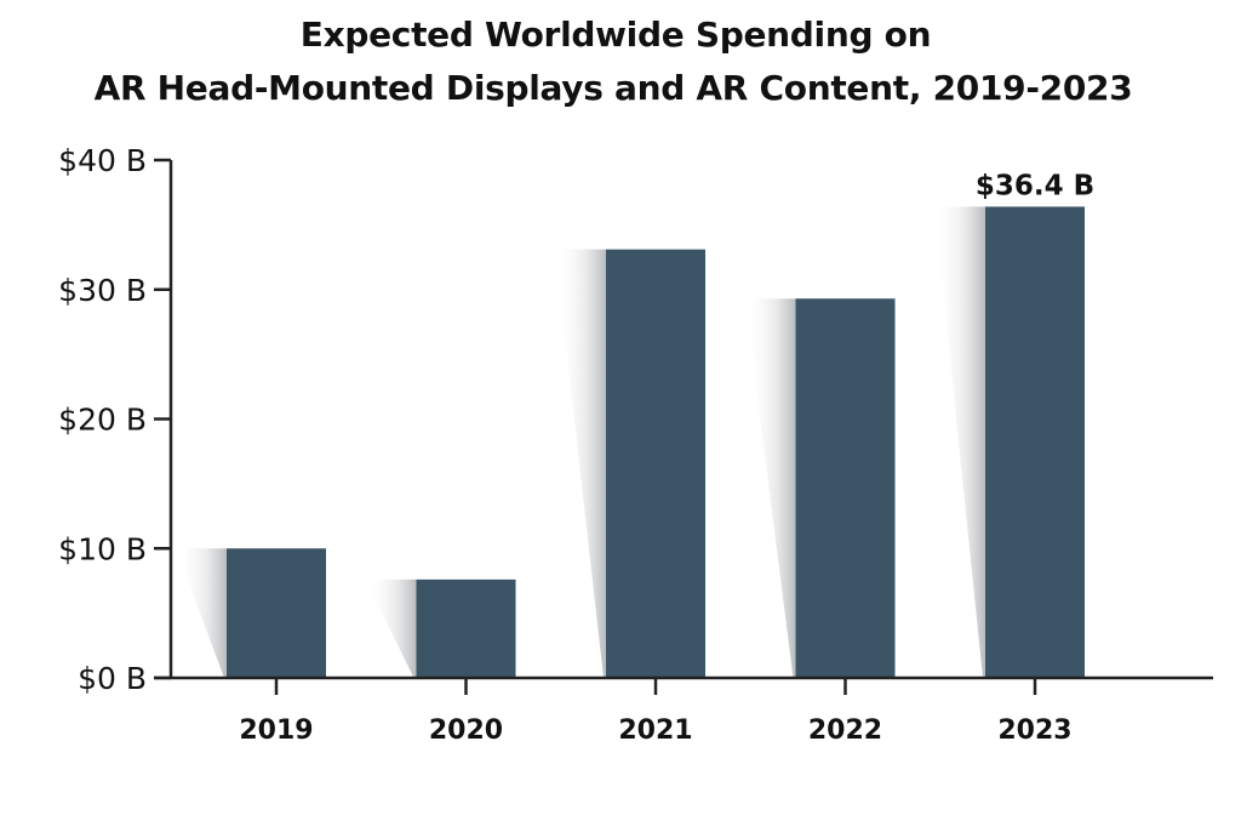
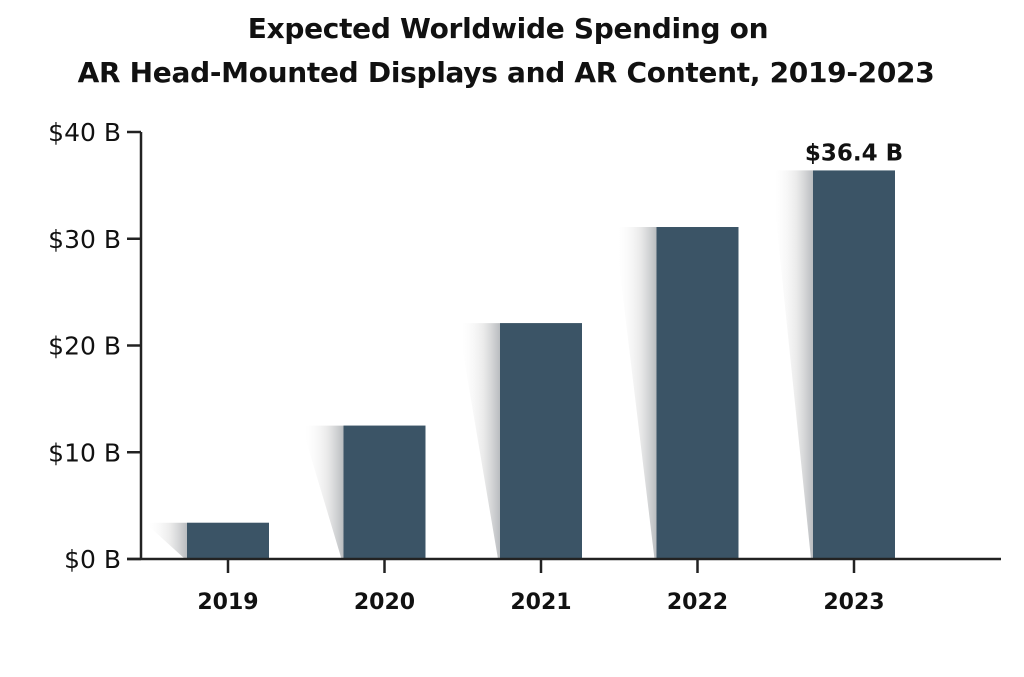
2019: $10.0B -> $3.4B
2020: $7.6B -> $12.5B
2021: $33.1B -> $22.1B
2022: $29.3B -> $31.1B
